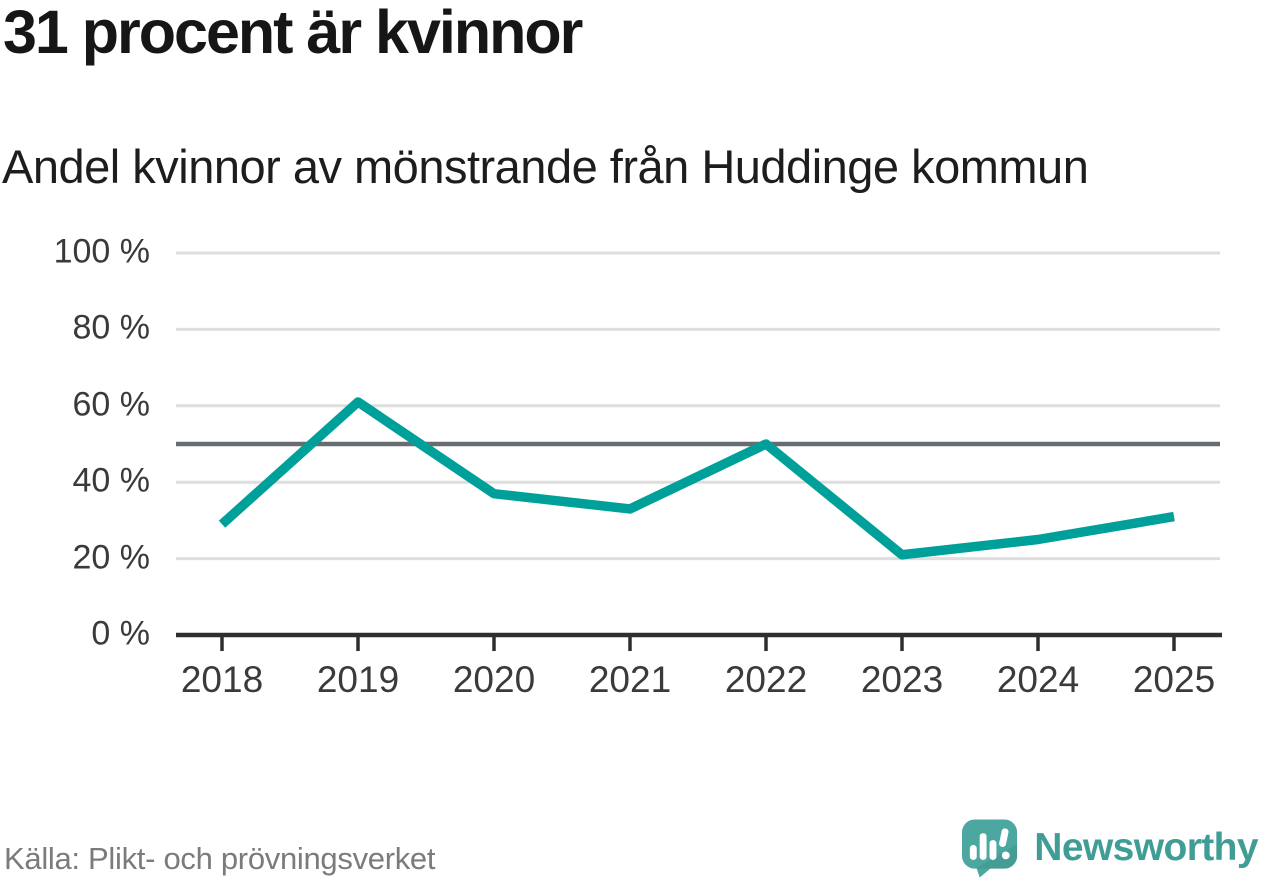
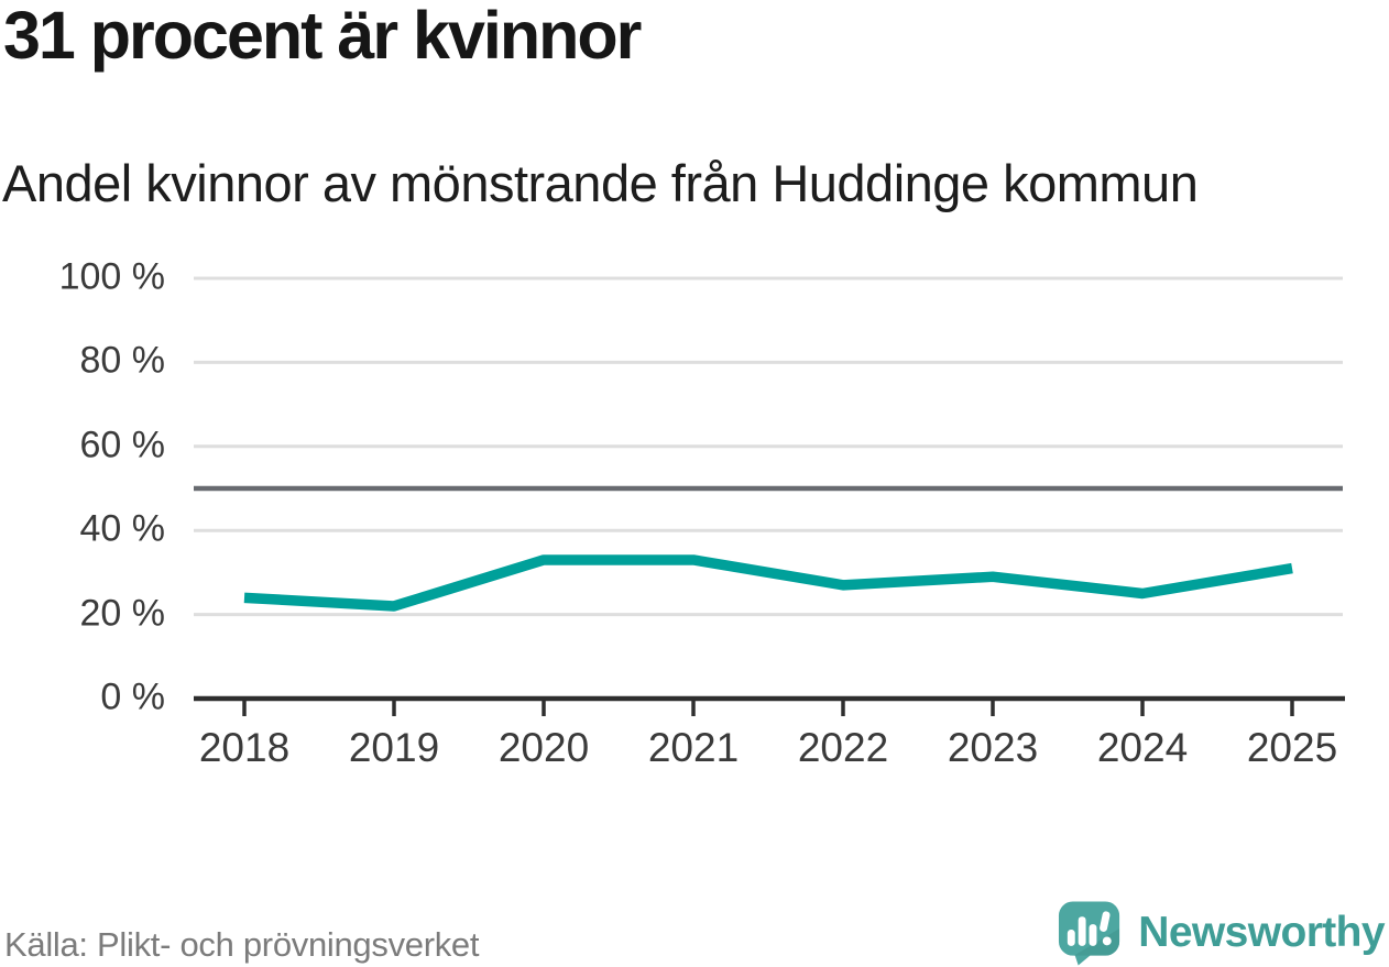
2018: 29% -> 24%
2019: 61% -> 22%
2020: 37% -> 33%
2022: 50% -> 27%
2023: 21% -> 29%
